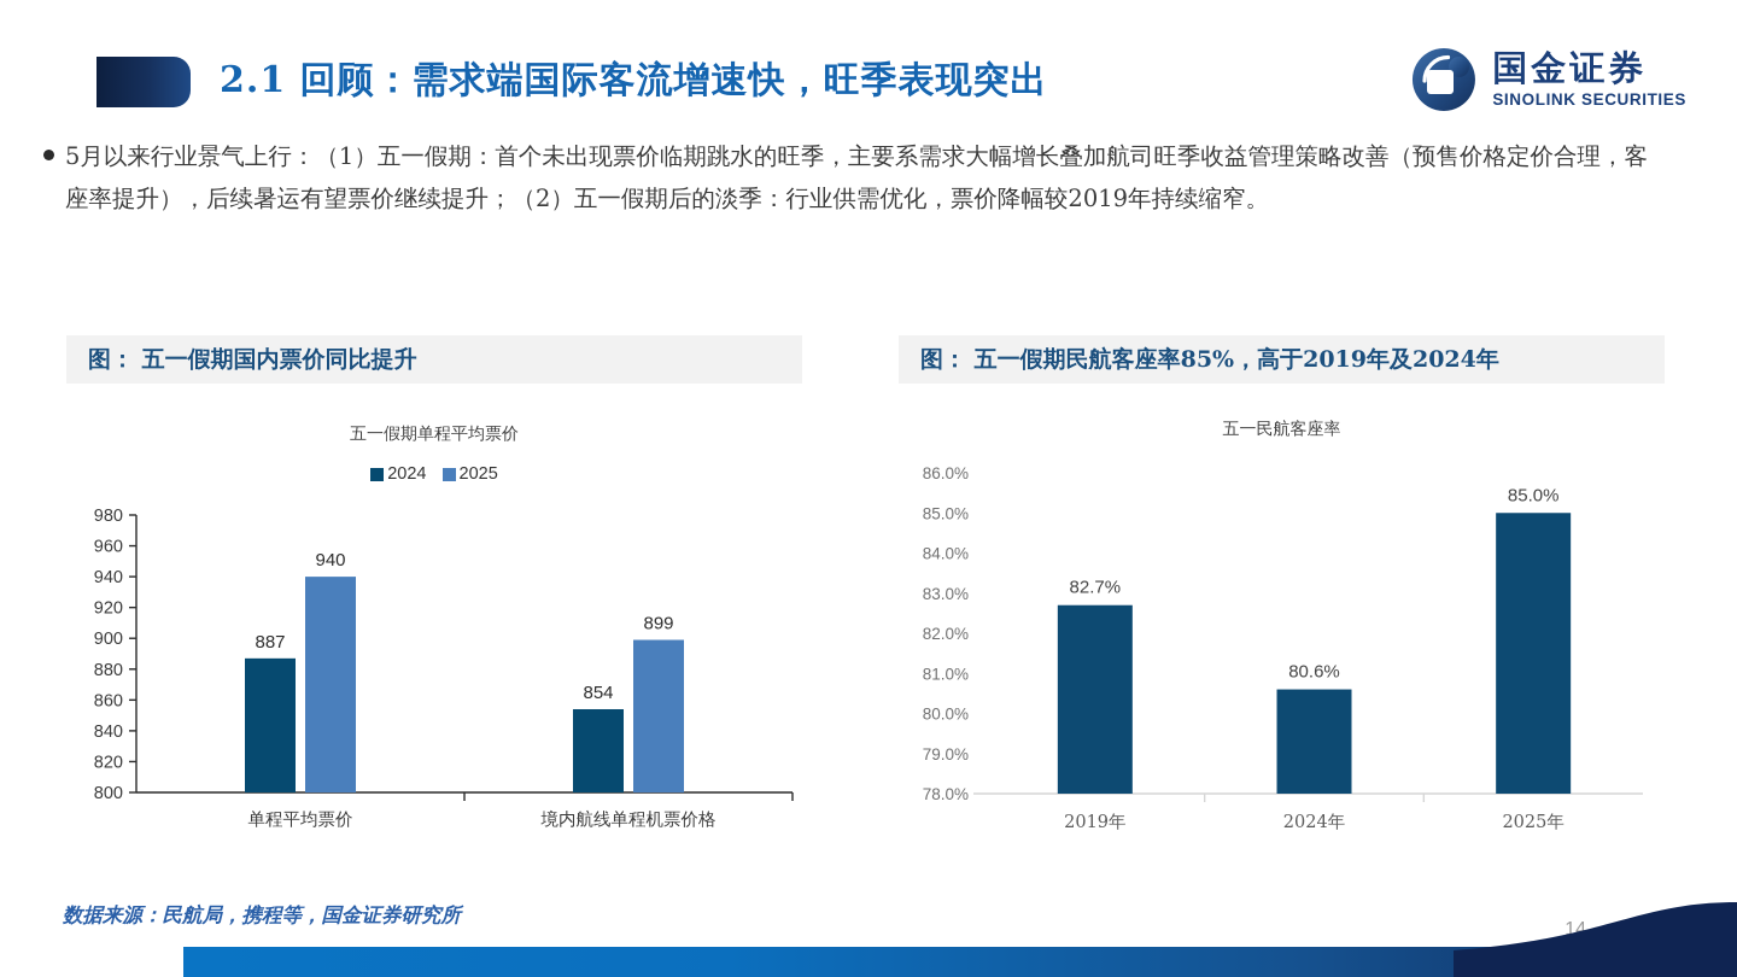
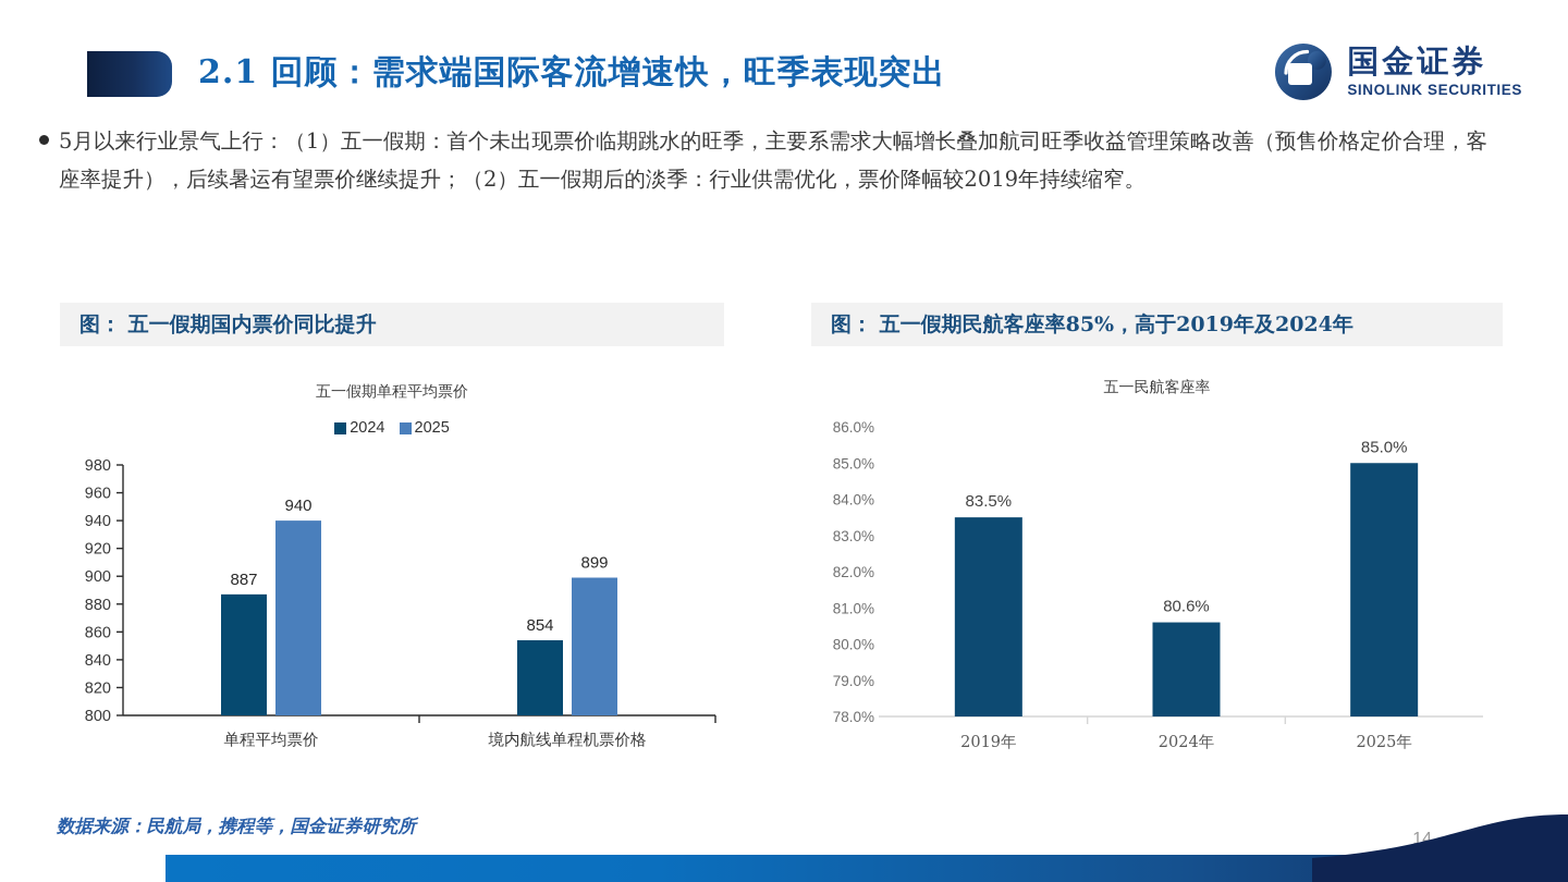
五一民航客座率/2019年: 82.7% -> 83.5%
